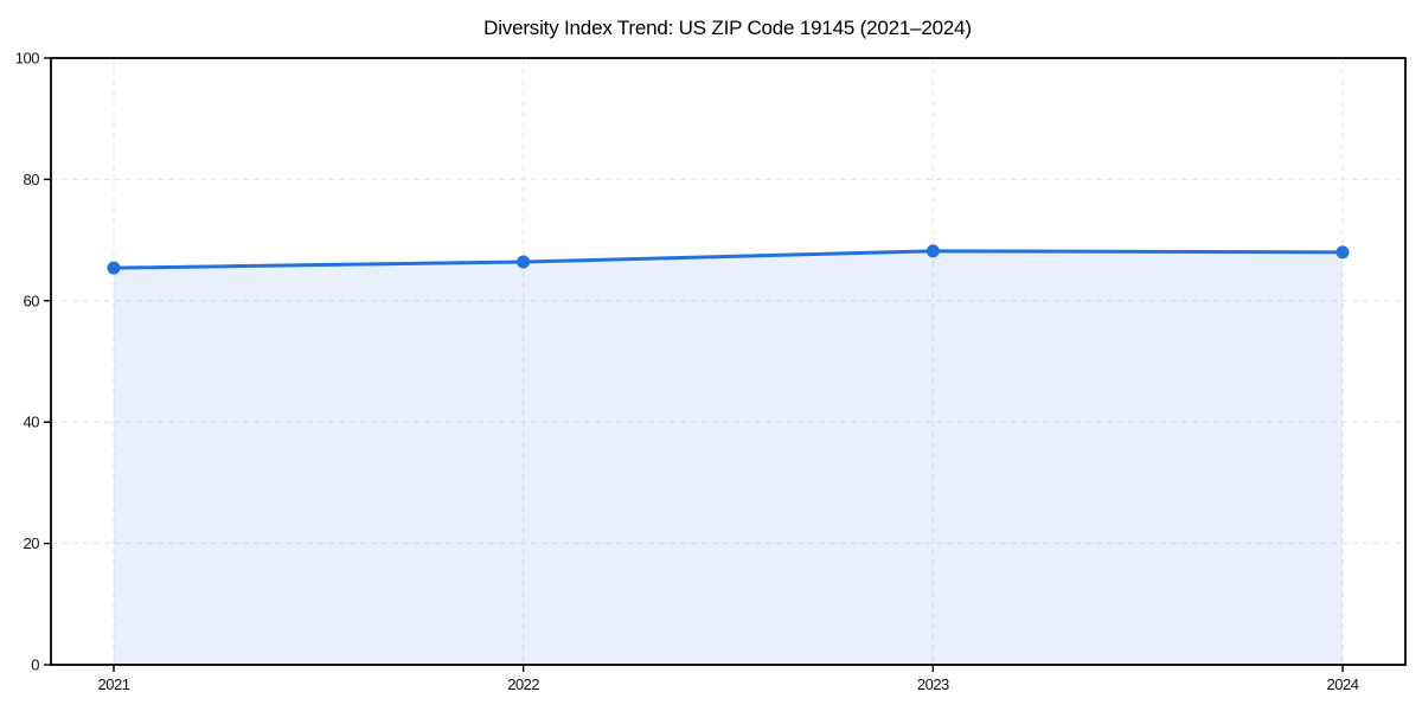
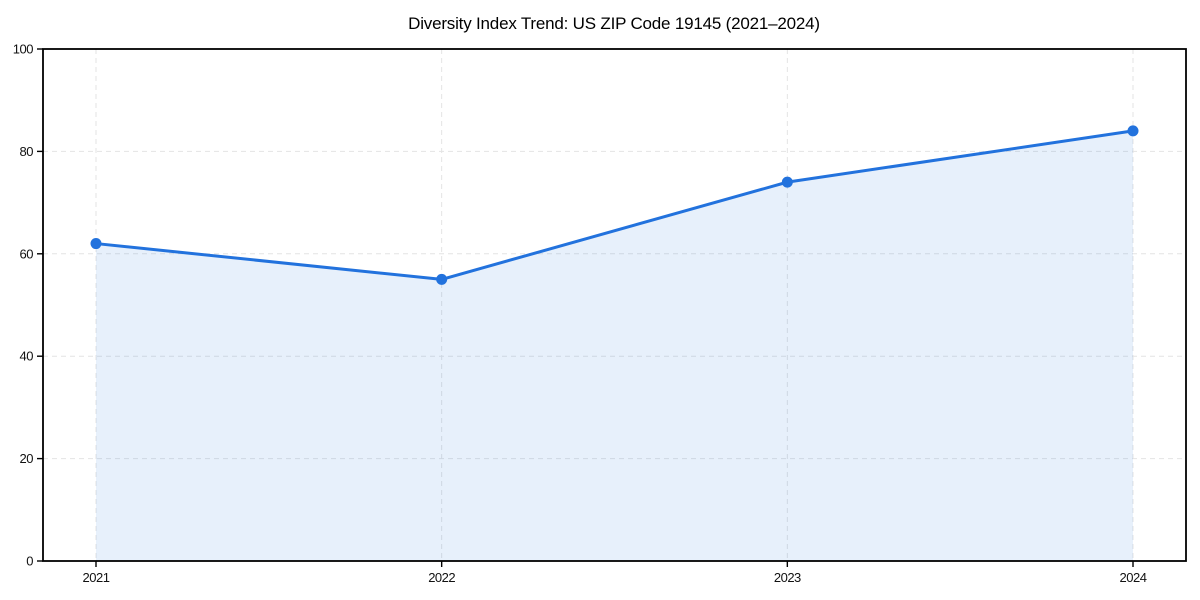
2021: 65 -> 62
2022: 66 -> 55
2023: 68 -> 74
2024: 68 -> 84
